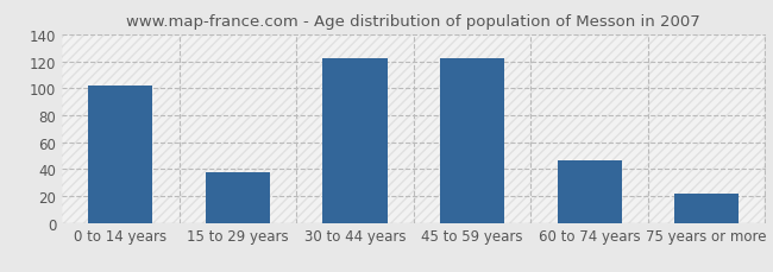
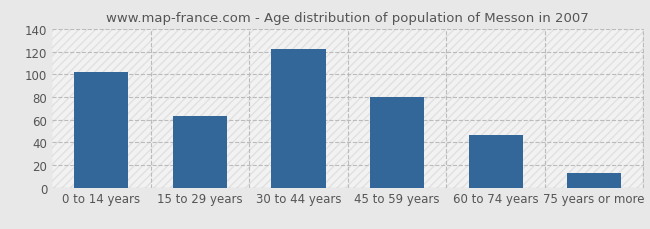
15 to 29 years: 38 -> 63
45 to 59 years: 122 -> 80
75 years or more: 22 -> 13
